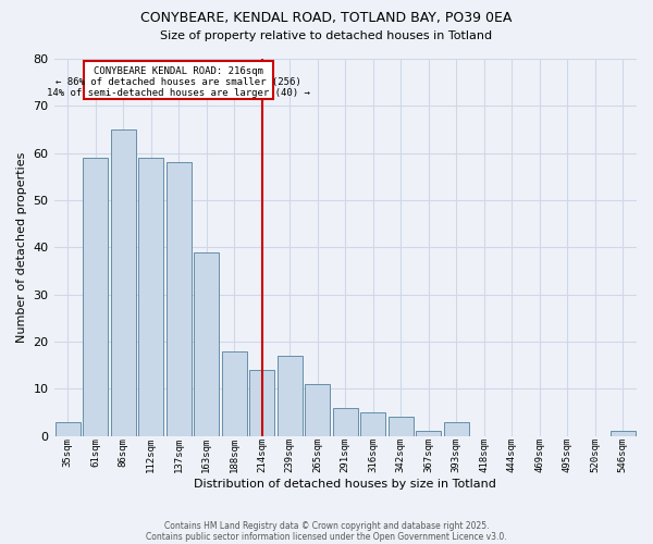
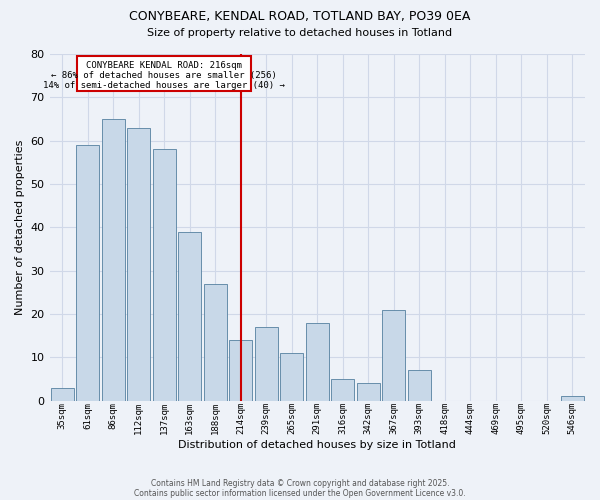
112sqm: 59 -> 63
188sqm: 18 -> 27
291sqm: 6 -> 18
367sqm: 1 -> 21
393sqm: 3 -> 7
